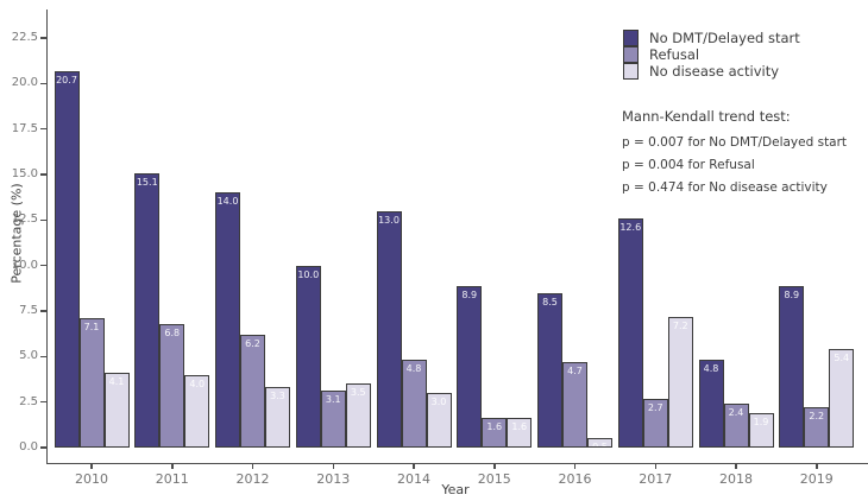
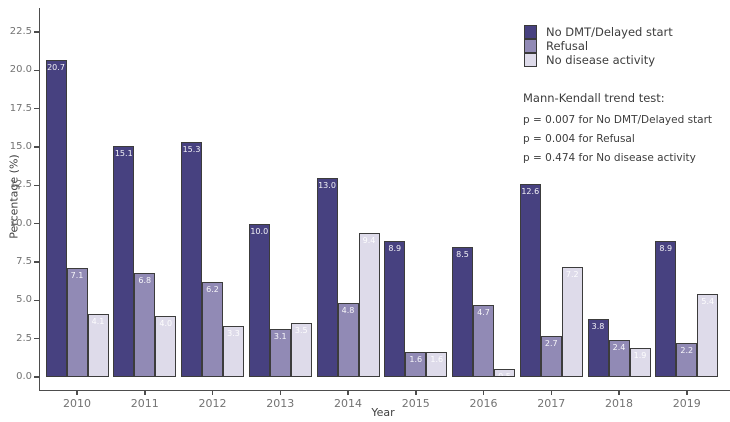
No DMT/Delayed start/2012: 14.0 -> 15.3
No disease activity/2014: 3.0 -> 9.4
No DMT/Delayed start/2018: 4.8 -> 3.8
